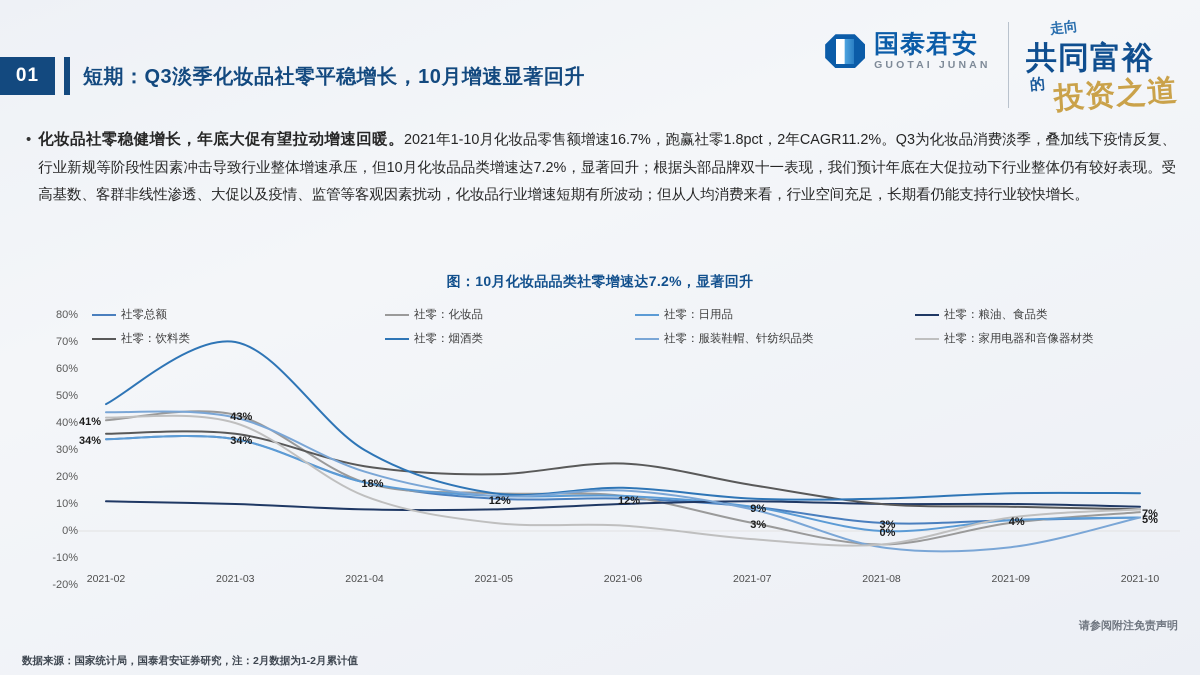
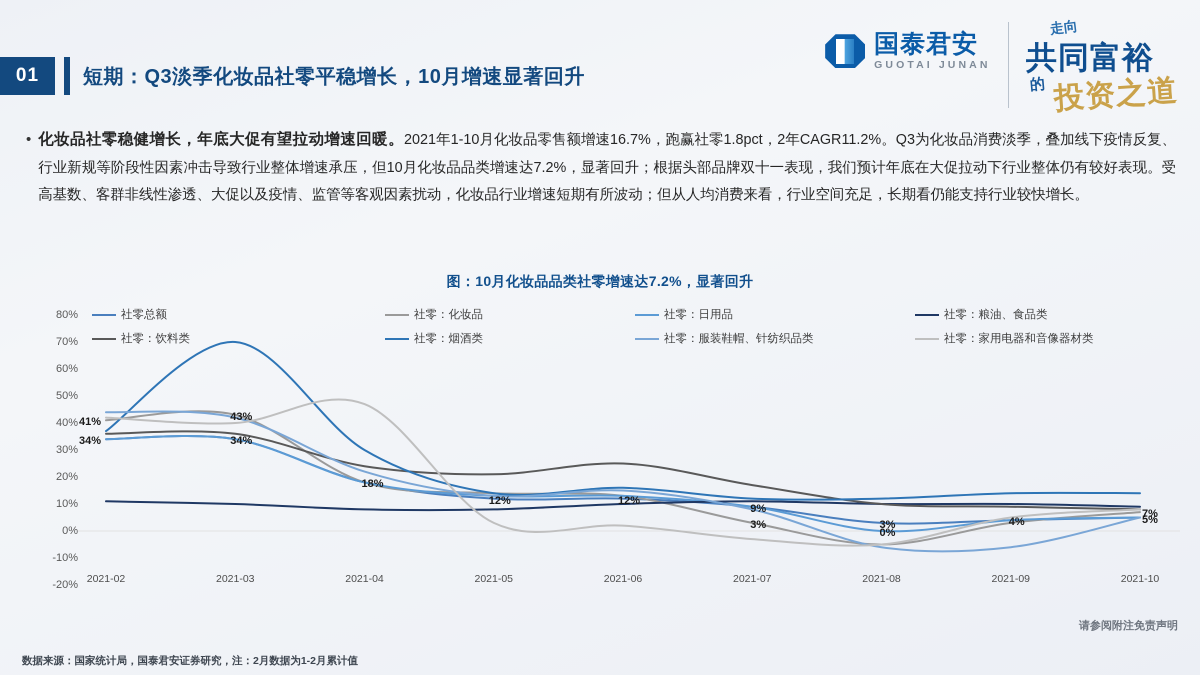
社零：烟酒类/2021-02: 47% -> 37%
社零：家用电器和音像器材类/2021-04: 13% -> 47%
